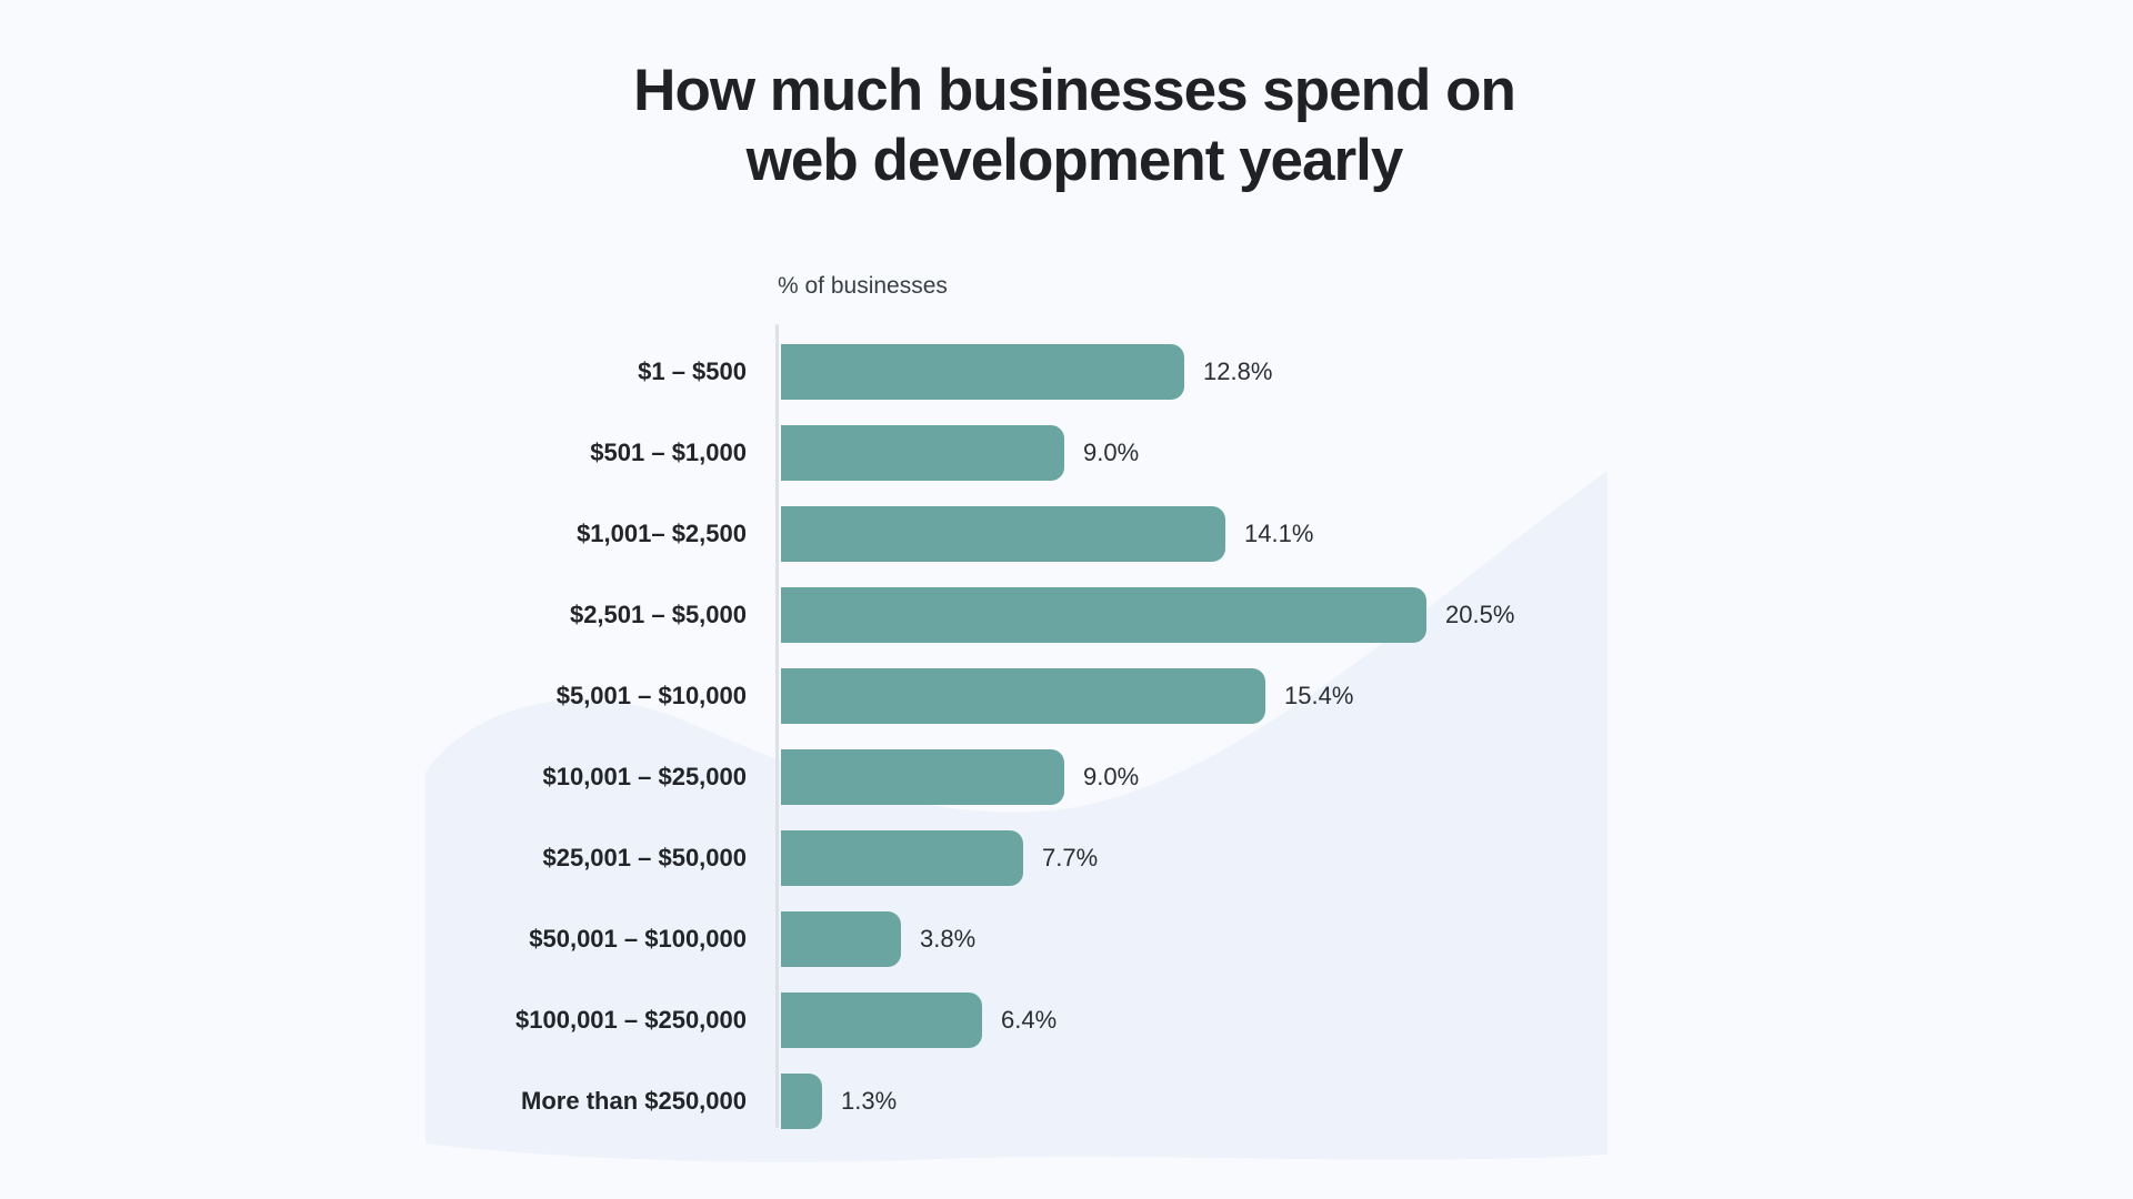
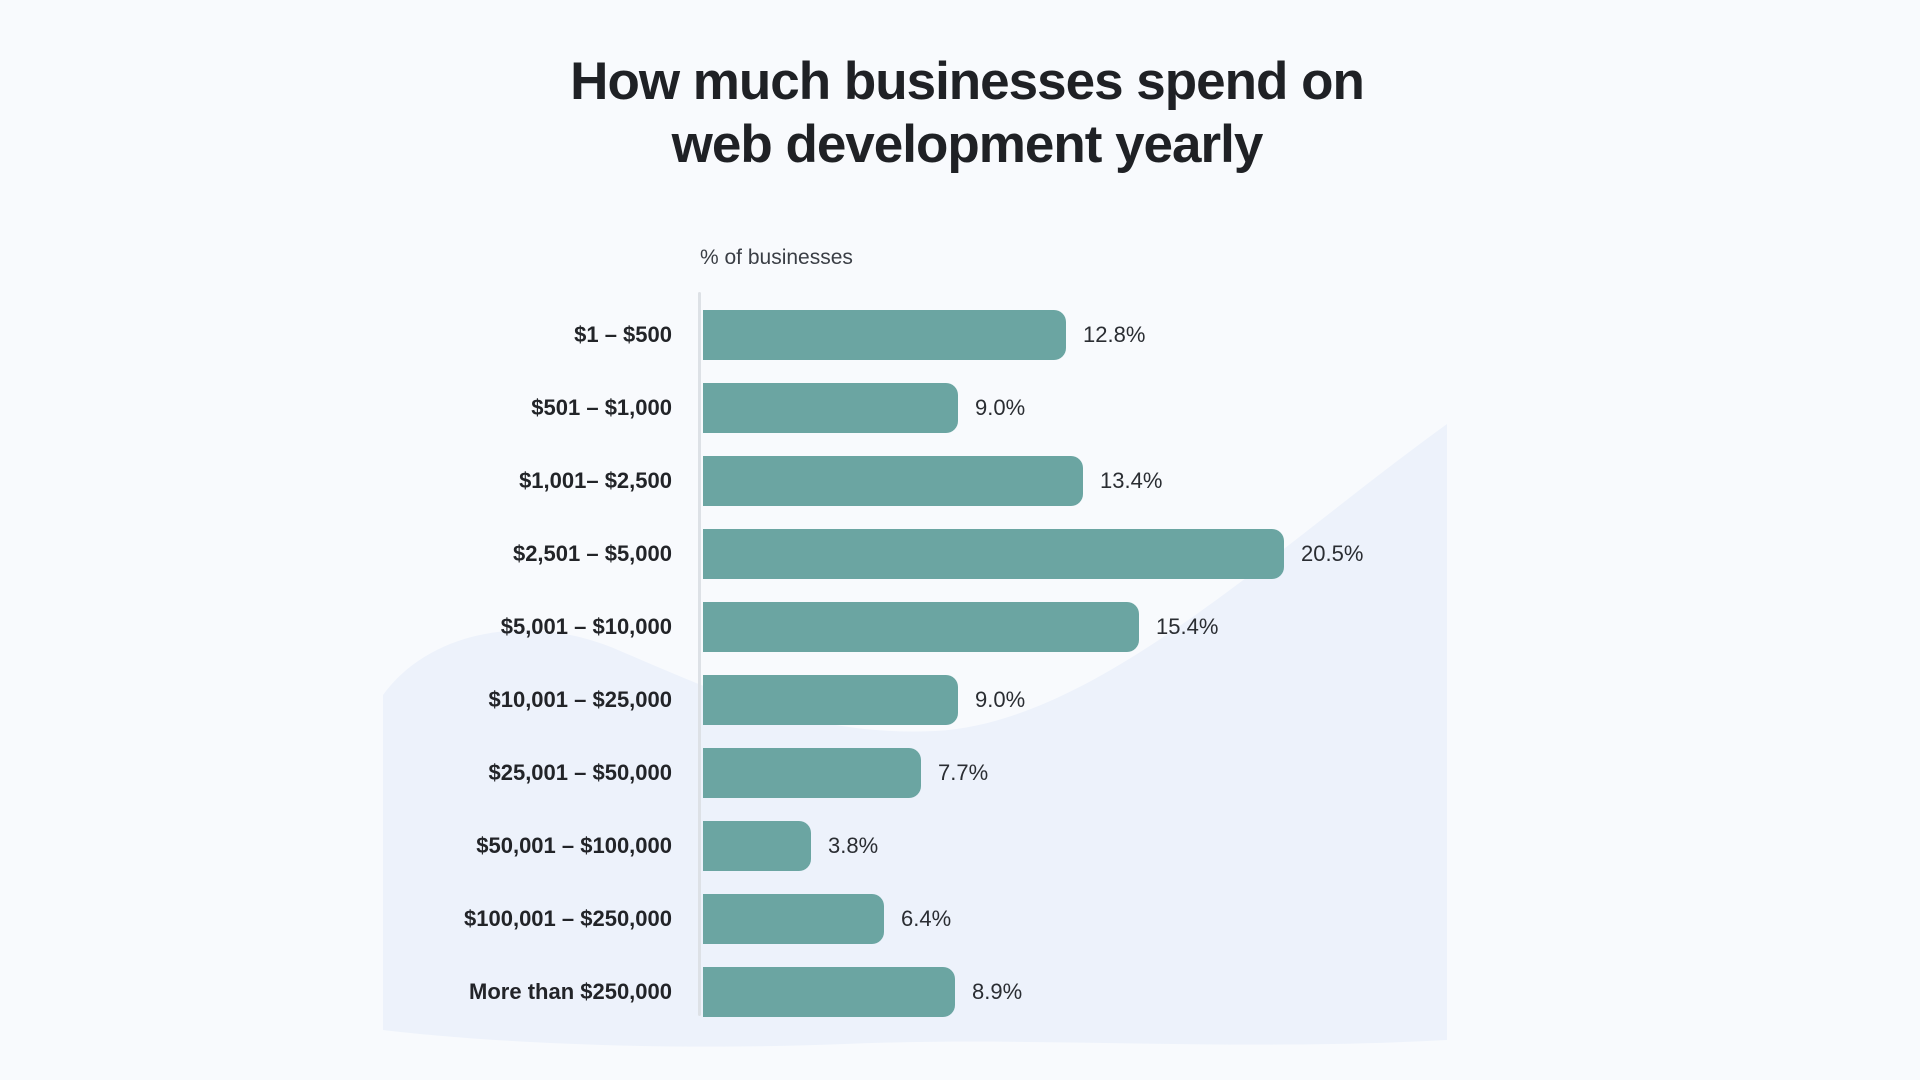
$1,001– $2,500: 14.1% -> 13.4%
More than $250,000: 1.3% -> 8.9%
